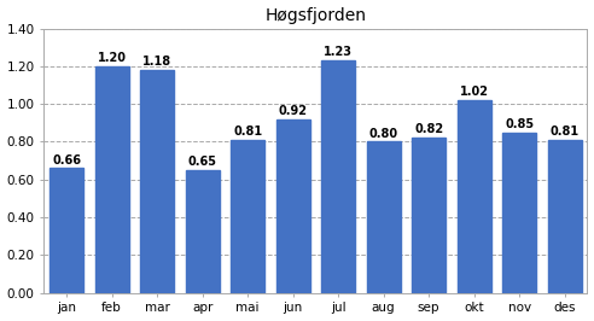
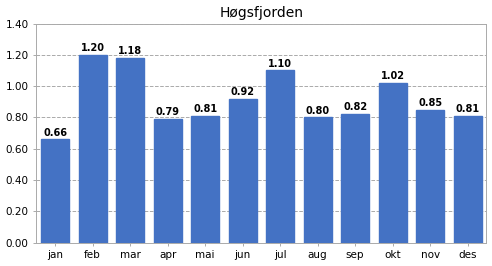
apr: 0.65 -> 0.79
jul: 1.23 -> 1.10
